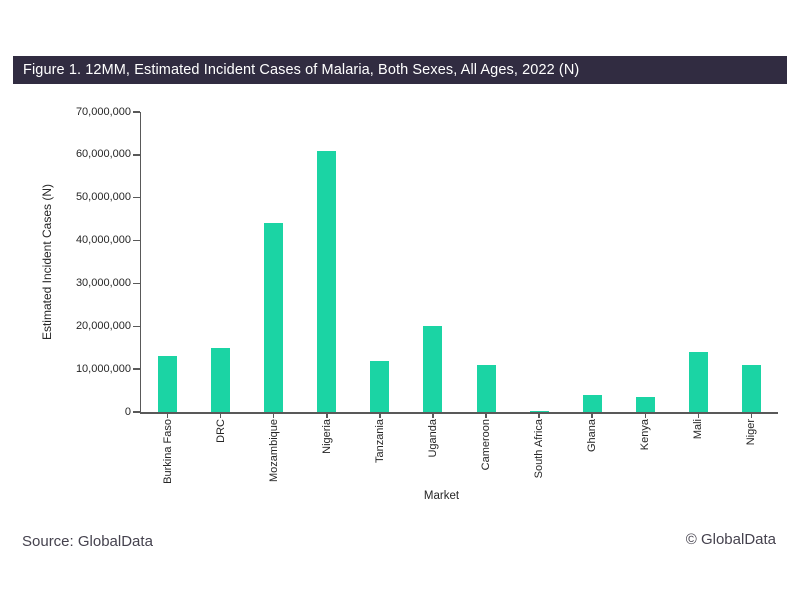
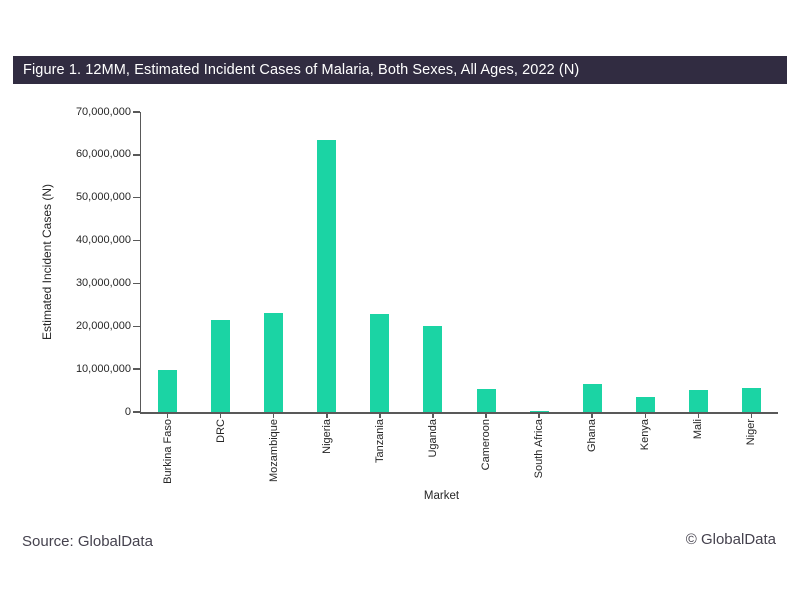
Burkina Faso: 13000000 -> 10000000
DRC: 15000000 -> 22000000
Mozambique: 44000000 -> 23000000
Nigeria: 61000000 -> 64000000
Tanzania: 12000000 -> 23000000
Cameroon: 11000000 -> 5000000
Ghana: 4000000 -> 6000000
Mali: 14000000 -> 5000000
Niger: 11000000 -> 6000000
